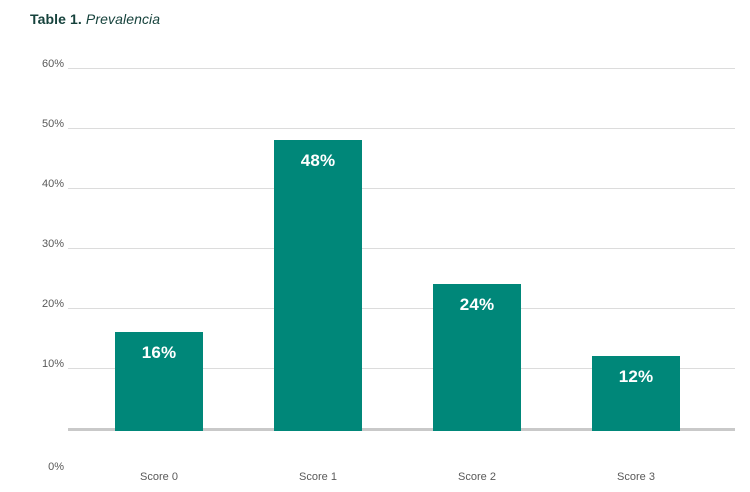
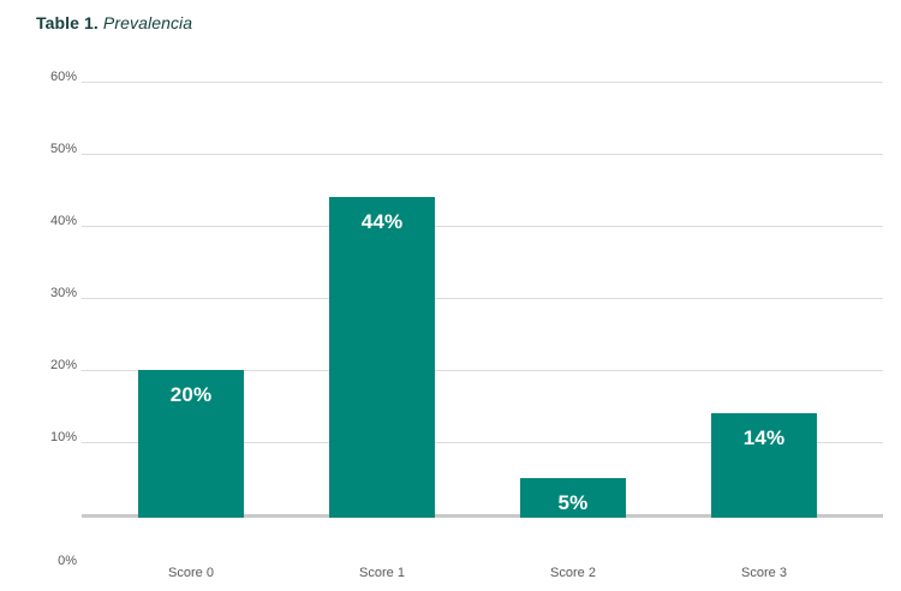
Score 0: 16% -> 20%
Score 1: 48% -> 44%
Score 2: 24% -> 5%
Score 3: 12% -> 14%
